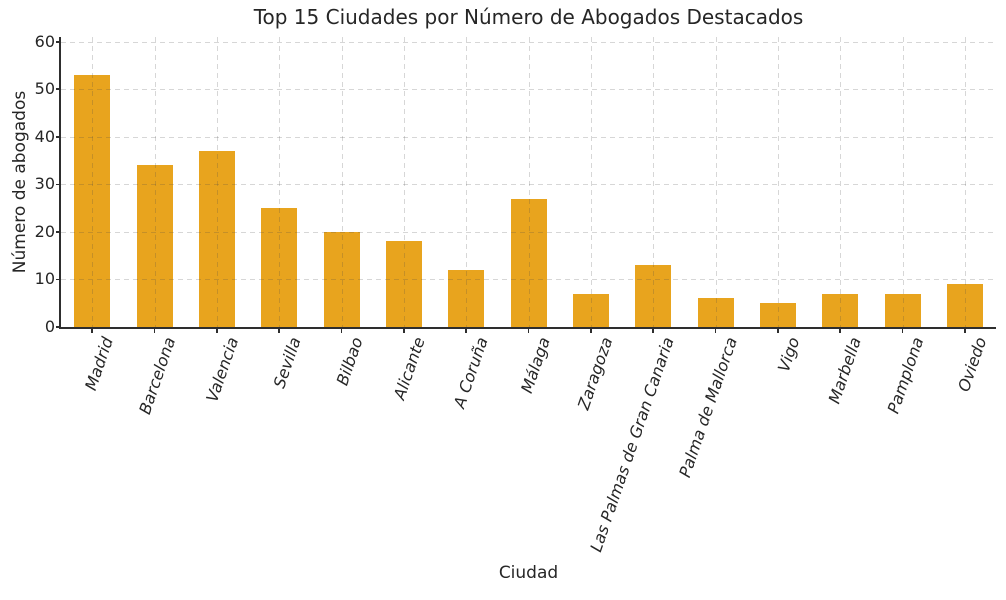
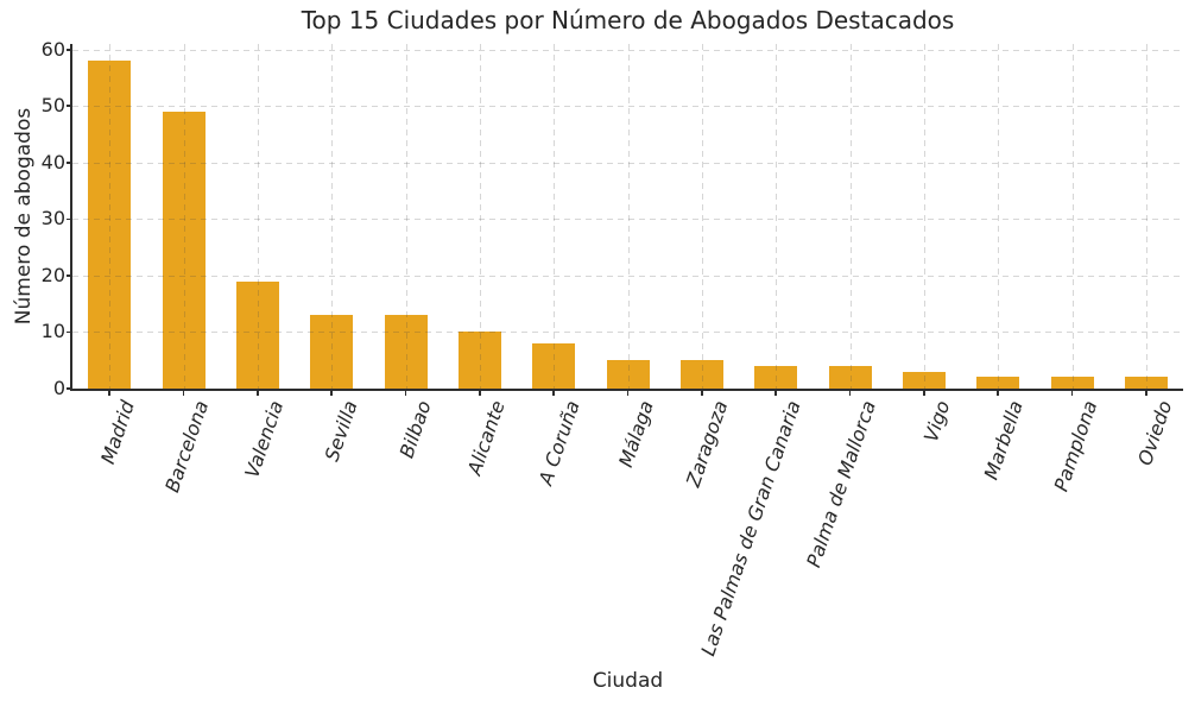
Madrid: 53 -> 58
Barcelona: 34 -> 49
Valencia: 37 -> 19
Sevilla: 25 -> 13
Bilbao: 20 -> 13
Alicante: 18 -> 10
A Coruña: 12 -> 8
Málaga: 27 -> 5
Zaragoza: 7 -> 5
Las Palmas de Gran Canaria: 13 -> 4
Palma de Mallorca: 6 -> 4
Vigo: 5 -> 3
Marbella: 7 -> 2
Pamplona: 7 -> 2
Oviedo: 9 -> 2
